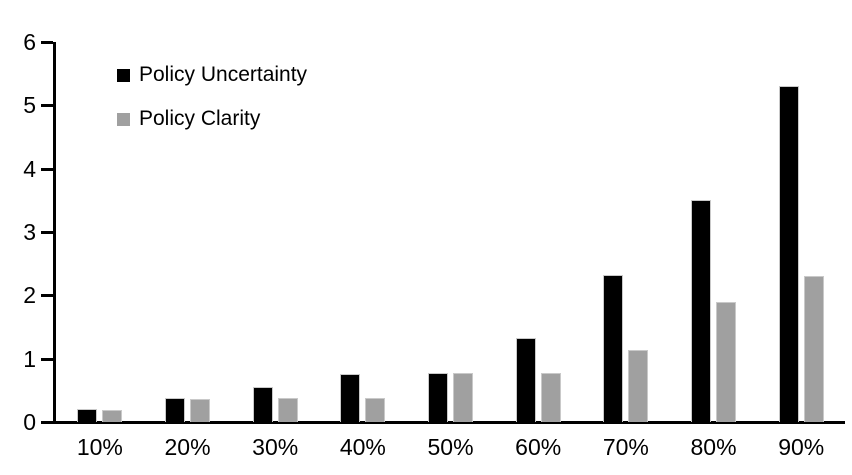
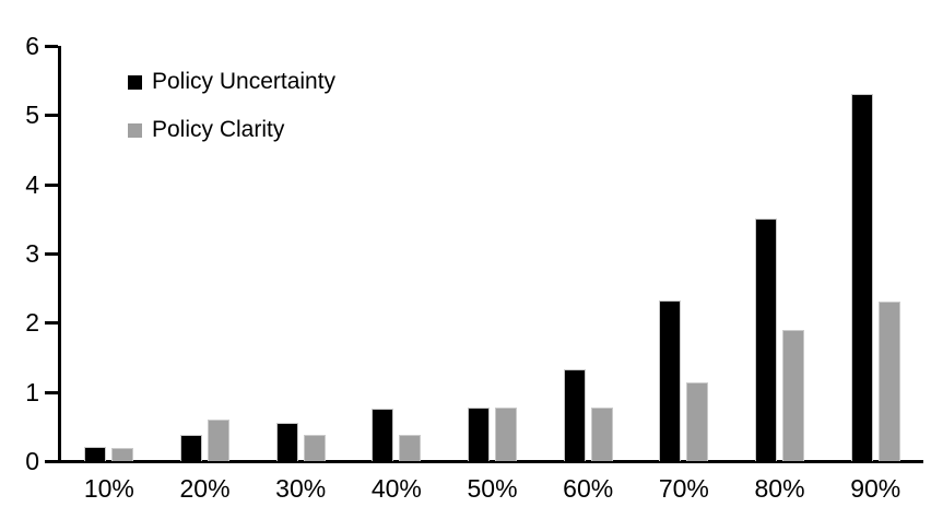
Policy Clarity/20%: 0.4 -> 0.6
